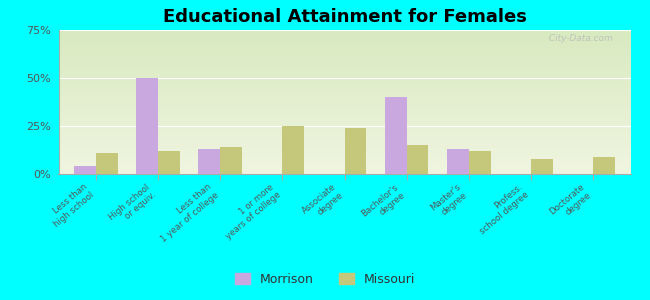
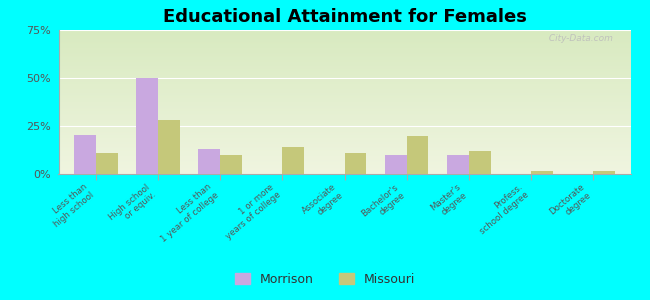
Morrison/Less than high school: 4% -> 20%
Missouri/High school or equiv.: 12% -> 28%
Missouri/Less than 1 year of college: 14% -> 10%
Missouri/1 or more years of college: 25% -> 14%
Missouri/Associate degree: 24% -> 11%
Morrison/Bachelor's degree: 40% -> 10%
Missouri/Bachelor's degree: 15% -> 20%
Morrison/Master's degree: 13% -> 10%
Missouri/Profess. school degree: 8% -> 2%
Missouri/Doctorate degree: 9% -> 2%
